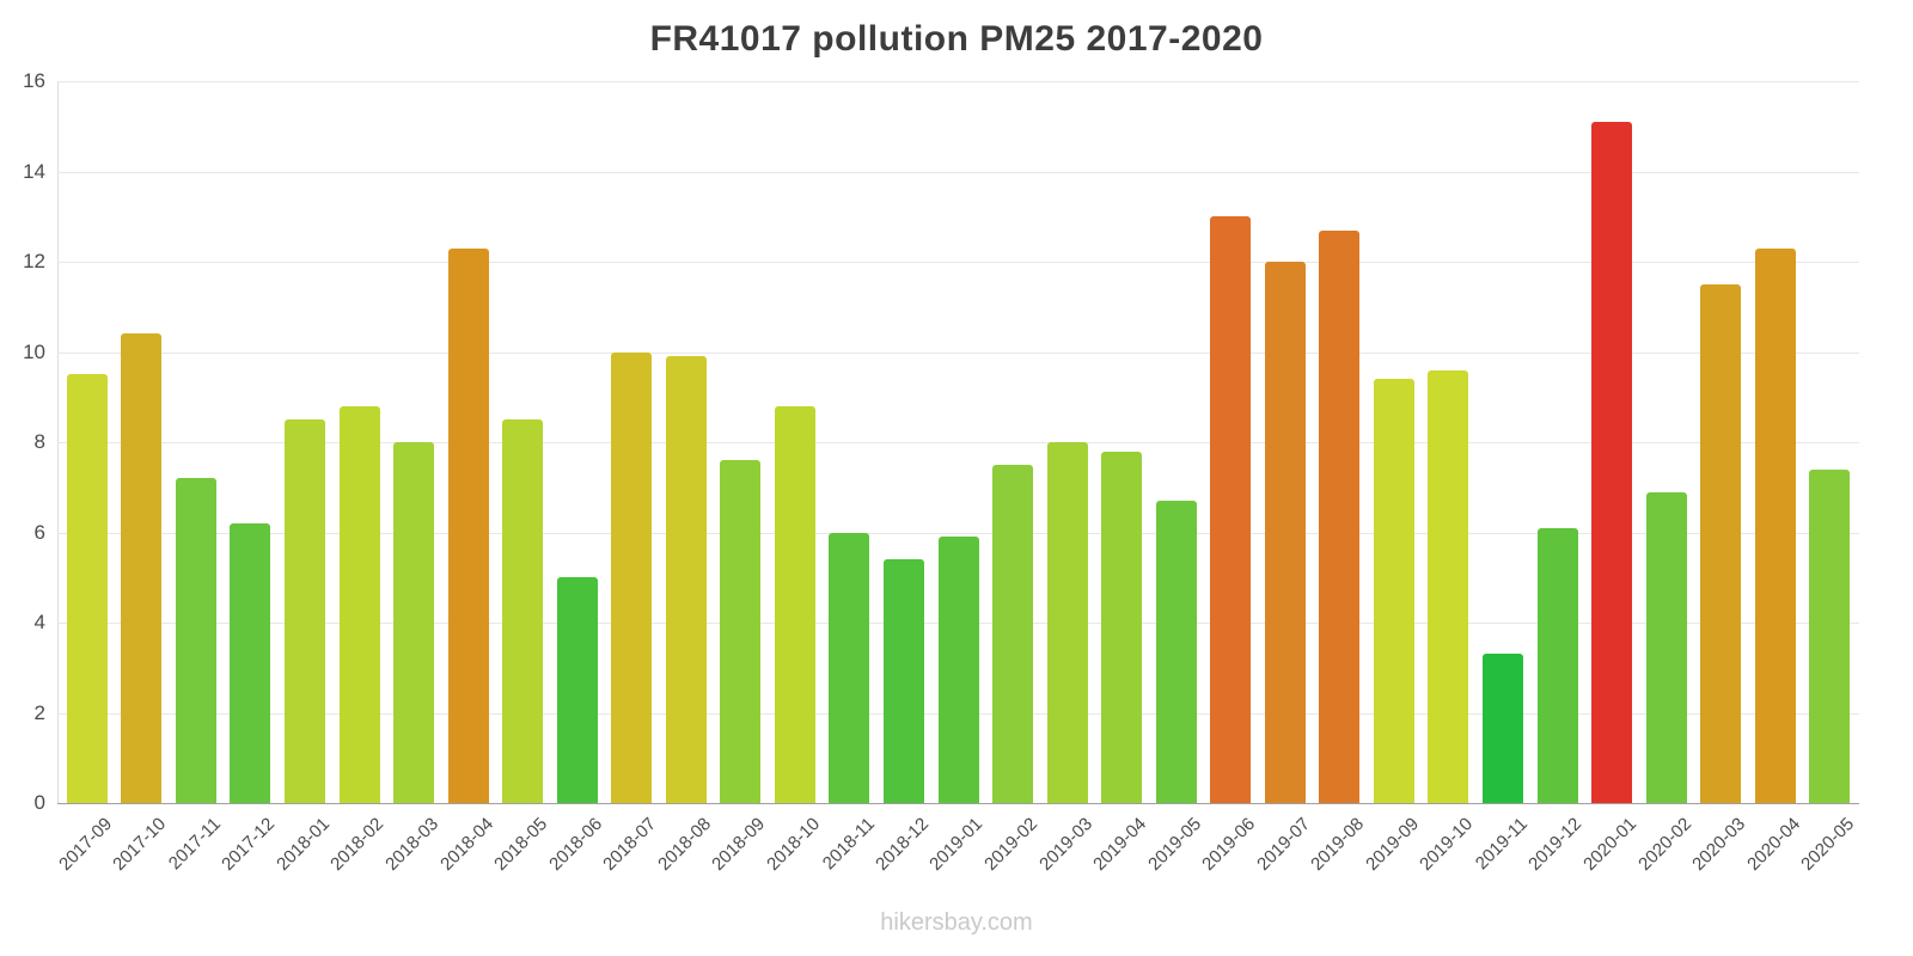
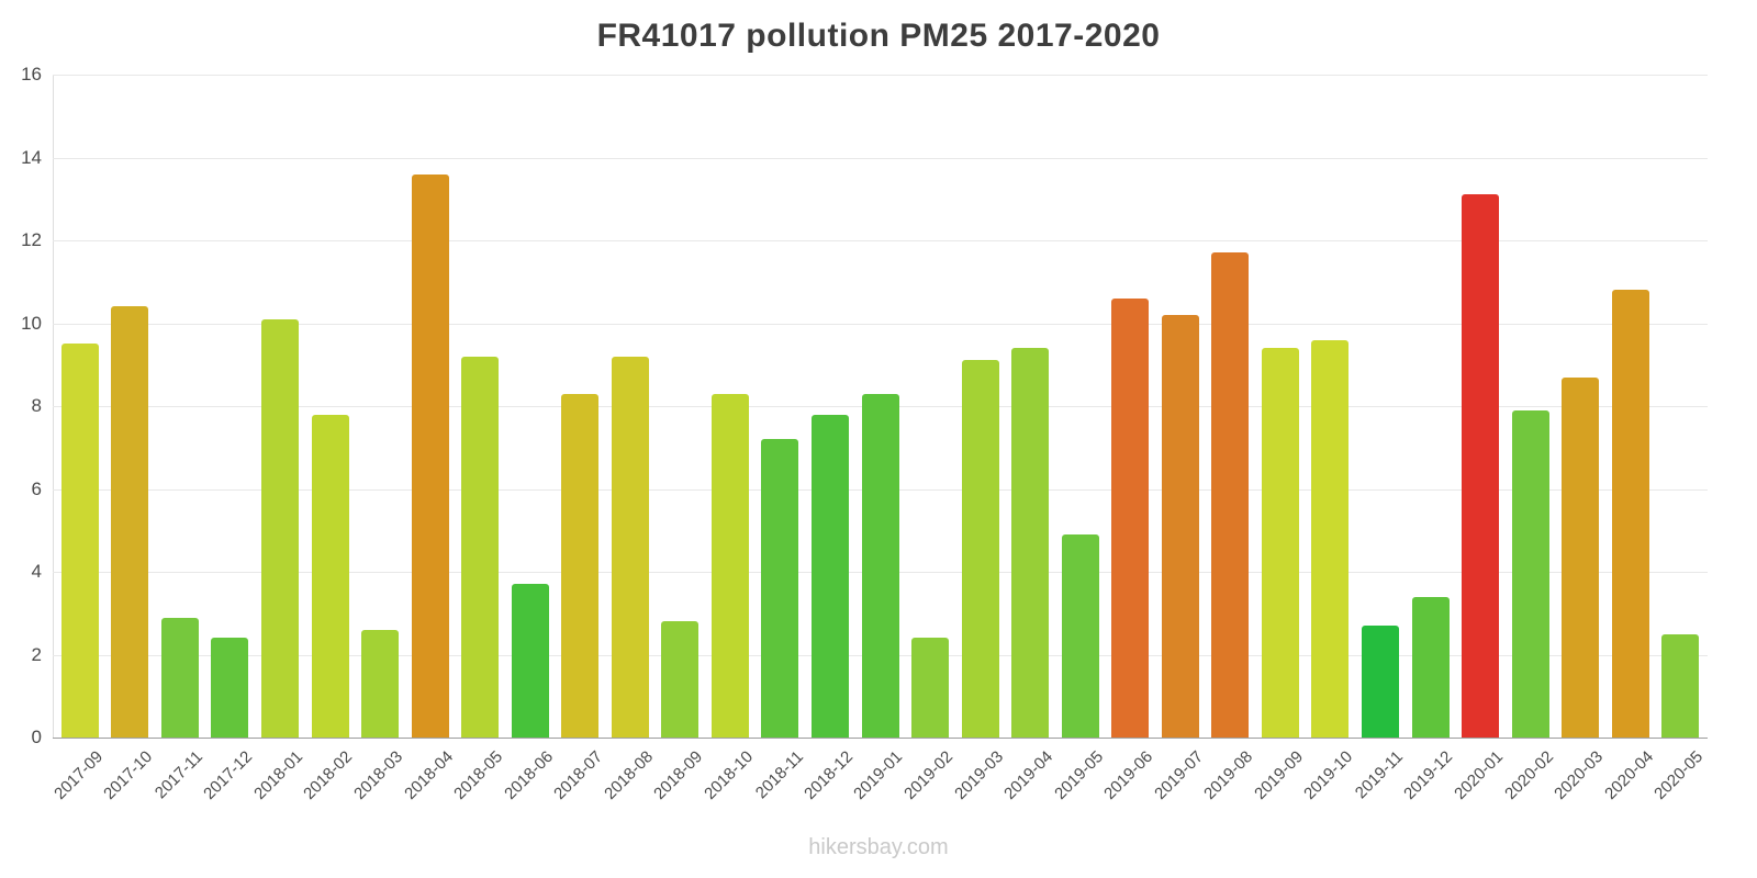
2017-11: 7.2 -> 2.9
2017-12: 6.2 -> 2.4
2018-01: 8.5 -> 10.1
2018-02: 8.8 -> 7.8
2018-03: 8.0 -> 2.6
2018-04: 12.3 -> 13.6
2018-05: 8.5 -> 9.2
2018-06: 5.0 -> 3.7
2018-07: 10.0 -> 8.3
2018-08: 9.9 -> 9.2
2018-09: 7.6 -> 2.8
2018-10: 8.8 -> 8.3
2018-11: 6.0 -> 7.2
2018-12: 5.4 -> 7.8
2019-01: 5.9 -> 8.3
2019-02: 7.5 -> 2.4
2019-03: 8.0 -> 9.1
2019-04: 7.8 -> 9.4
2019-05: 6.7 -> 4.9
2019-06: 13.0 -> 10.6
2019-07: 12.0 -> 10.2
2019-08: 12.7 -> 11.7
2019-11: 3.3 -> 2.7
2019-12: 6.1 -> 3.4
2020-01: 15.1 -> 13.1
2020-02: 6.9 -> 7.9
2020-03: 11.5 -> 8.7
2020-04: 12.3 -> 10.8
2020-05: 7.4 -> 2.5
